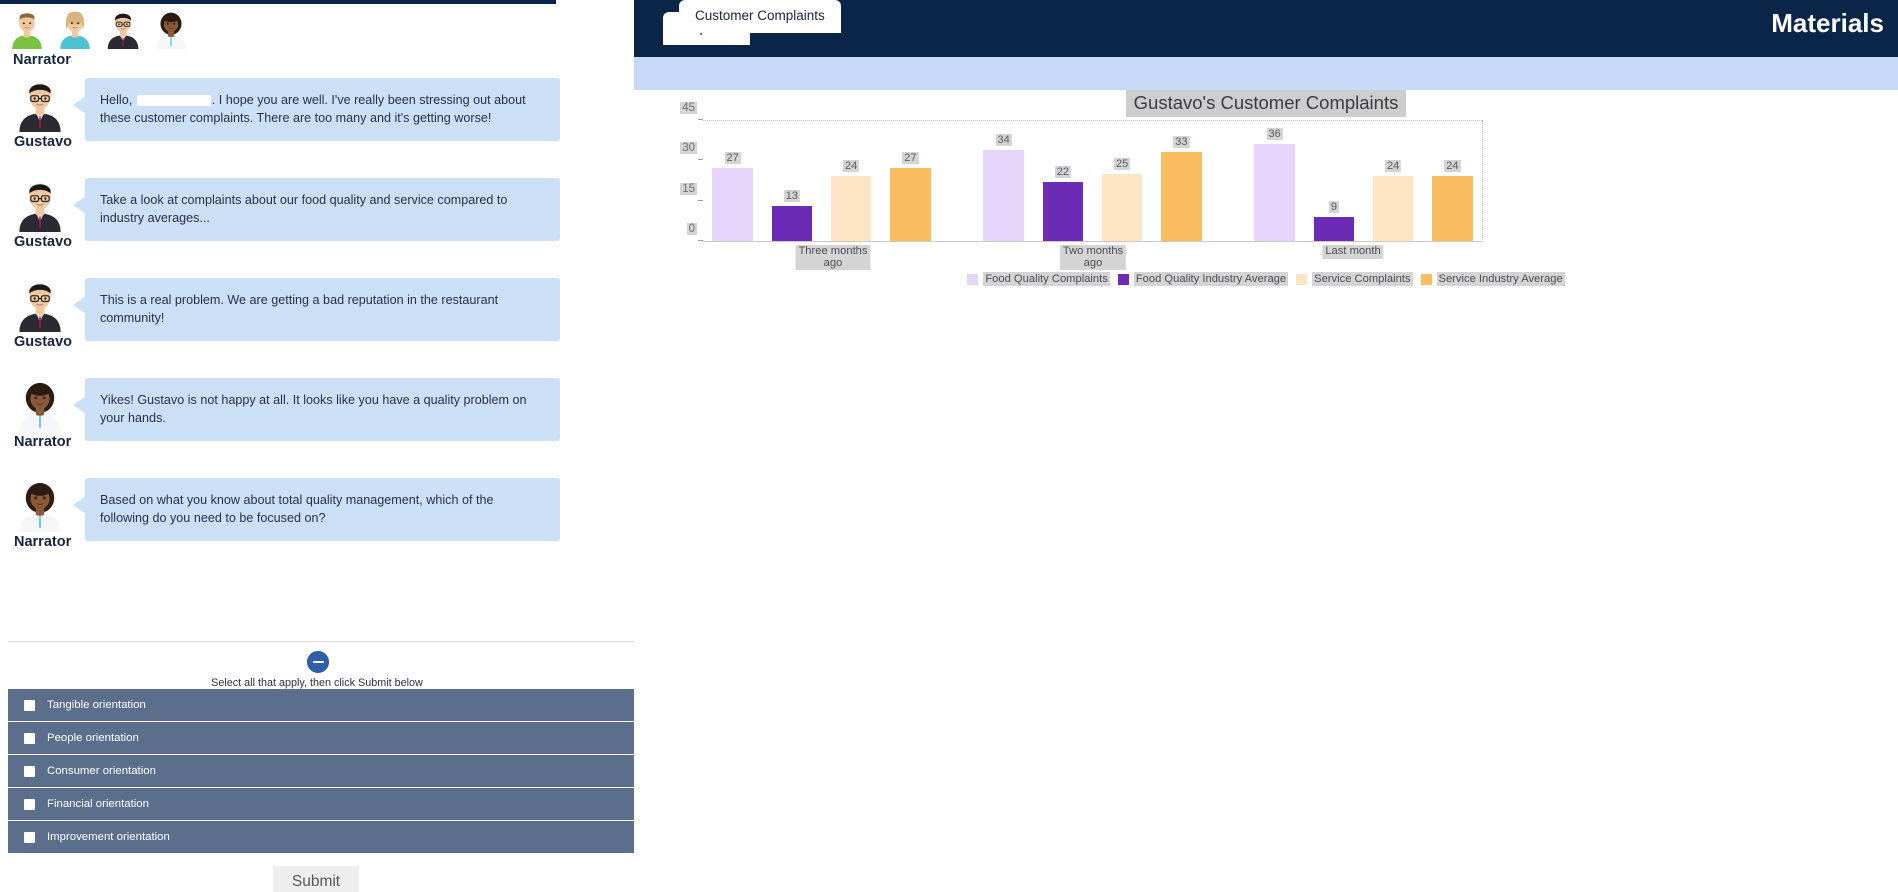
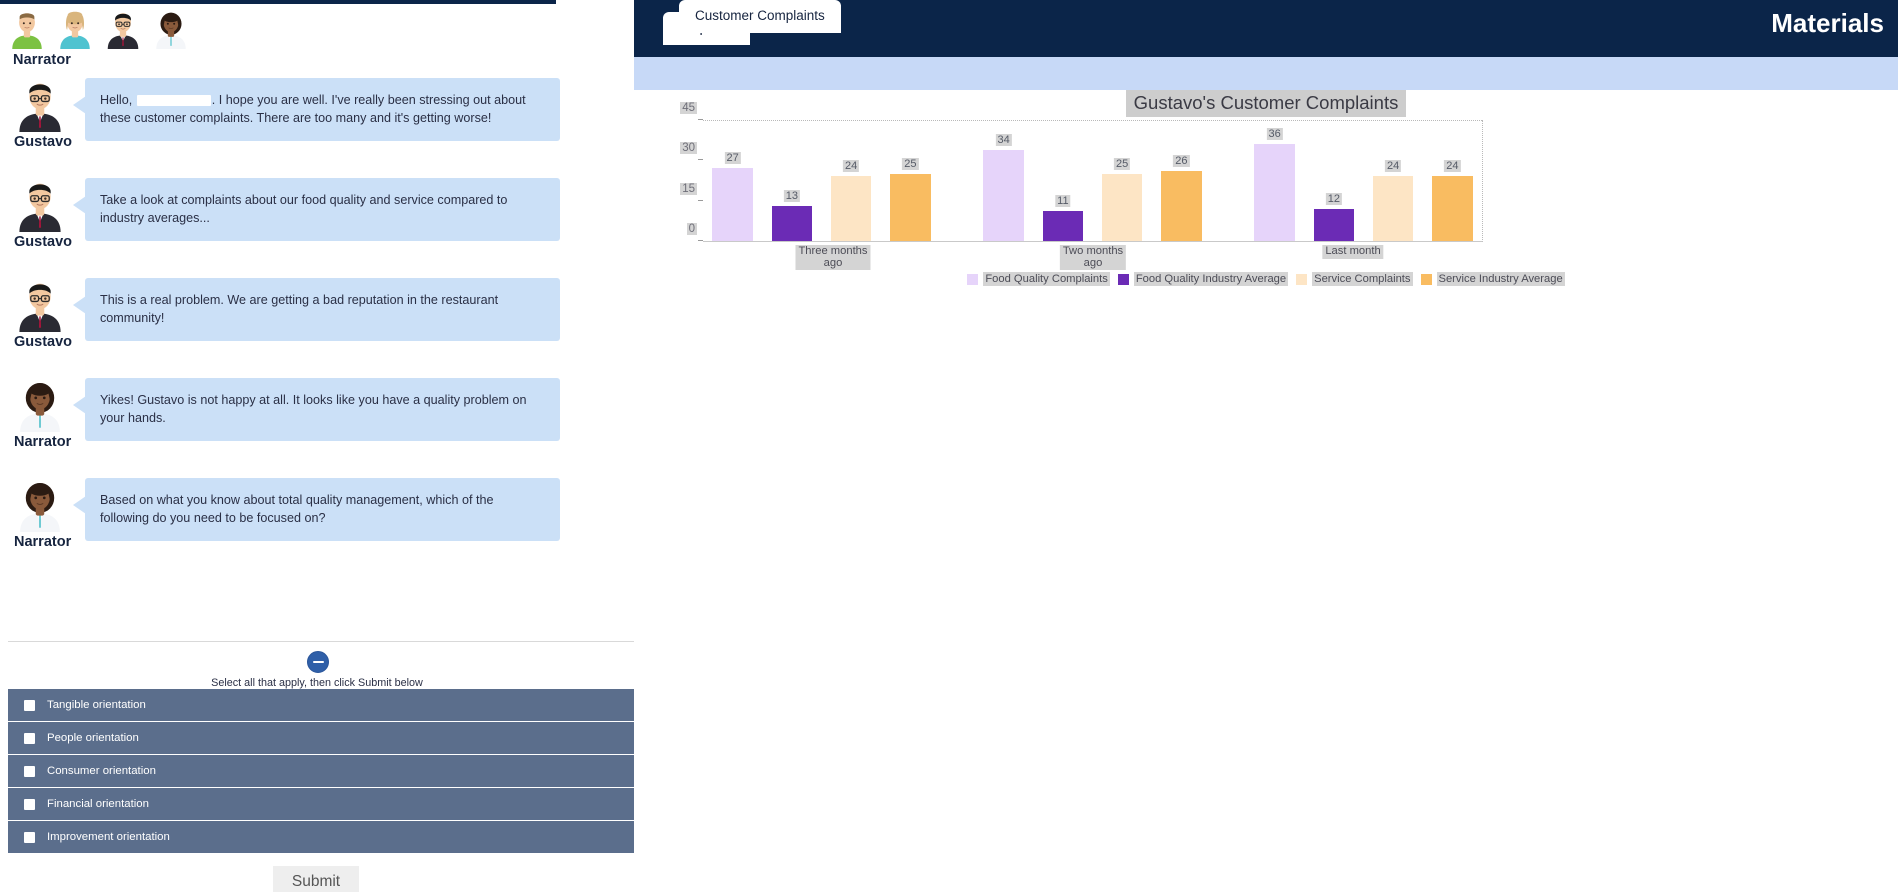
Service Industry Average/Three months ago: 27 -> 25
Food Quality Industry Average/Two months ago: 22 -> 11
Service Industry Average/Two months ago: 33 -> 26
Food Quality Industry Average/Last month: 9 -> 12
